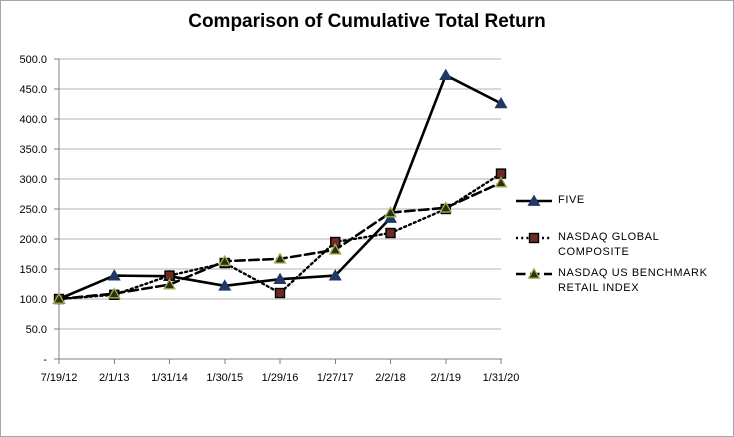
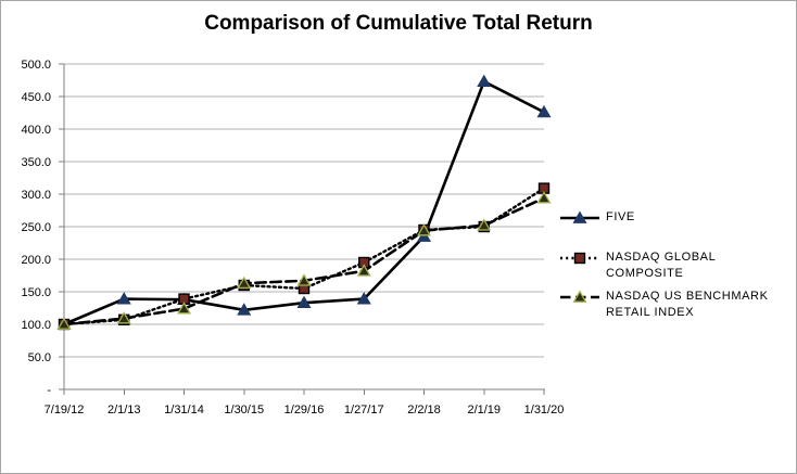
NASDAQ GLOBAL COMPOSITE/1/29/16: 110 -> 160
NASDAQ GLOBAL COMPOSITE/2/2/18: 210 -> 240
